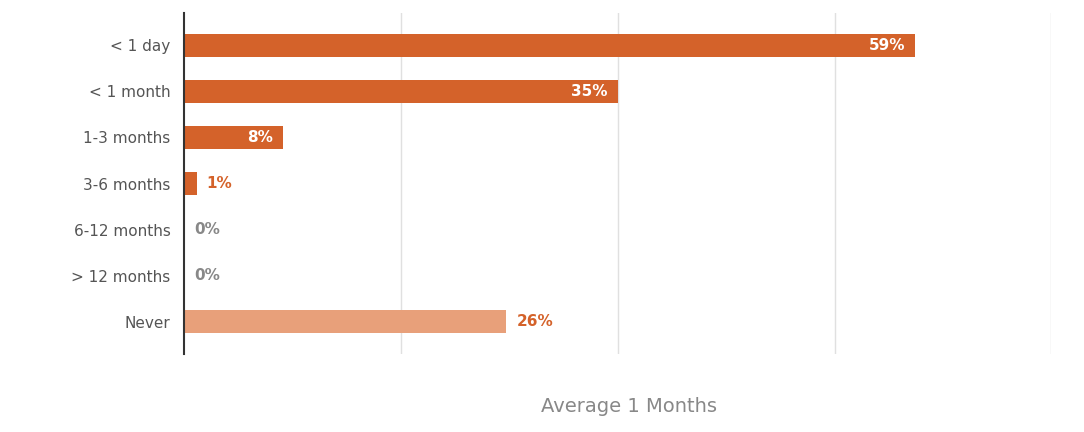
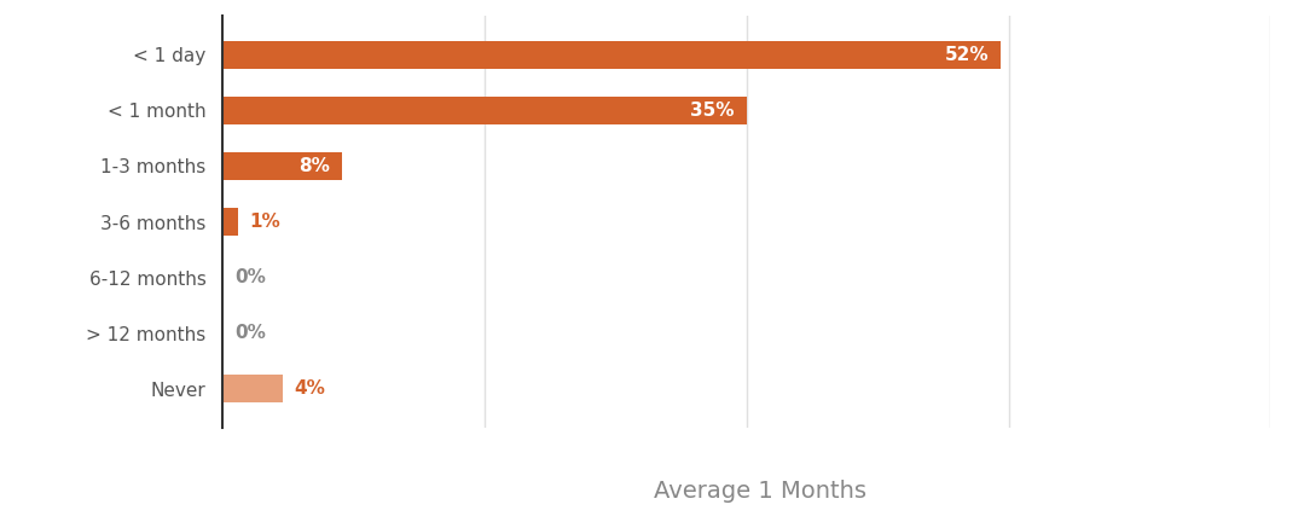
< 1 day: 59% -> 52%
Never: 26% -> 4%
